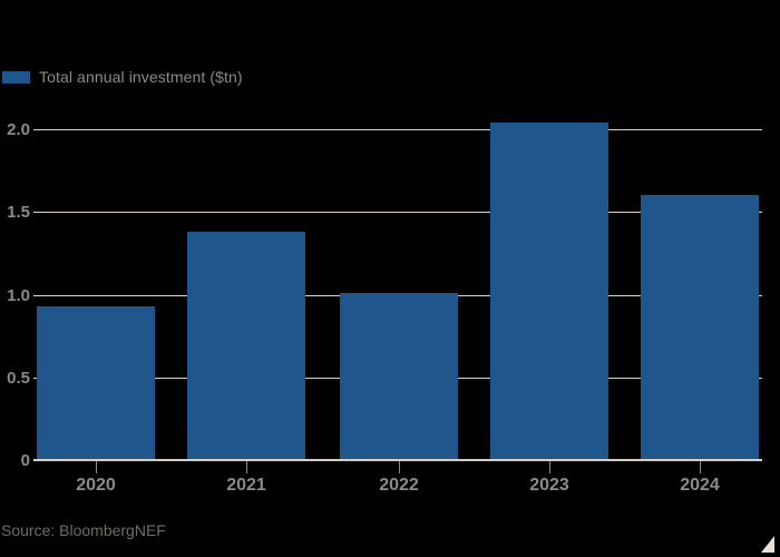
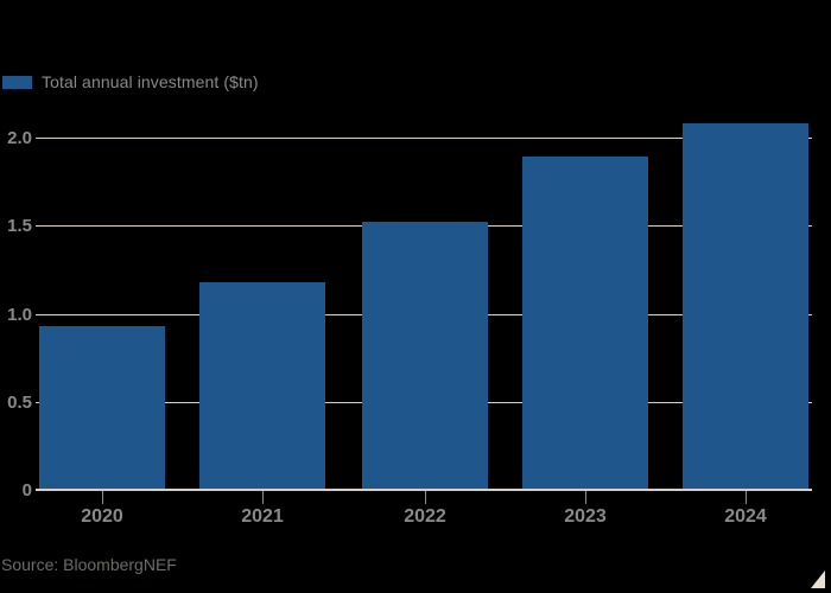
2021: 1.38 -> 1.18
2022: 1.01 -> 1.52
2023: 2.04 -> 1.89
2024: 1.60 -> 2.08
